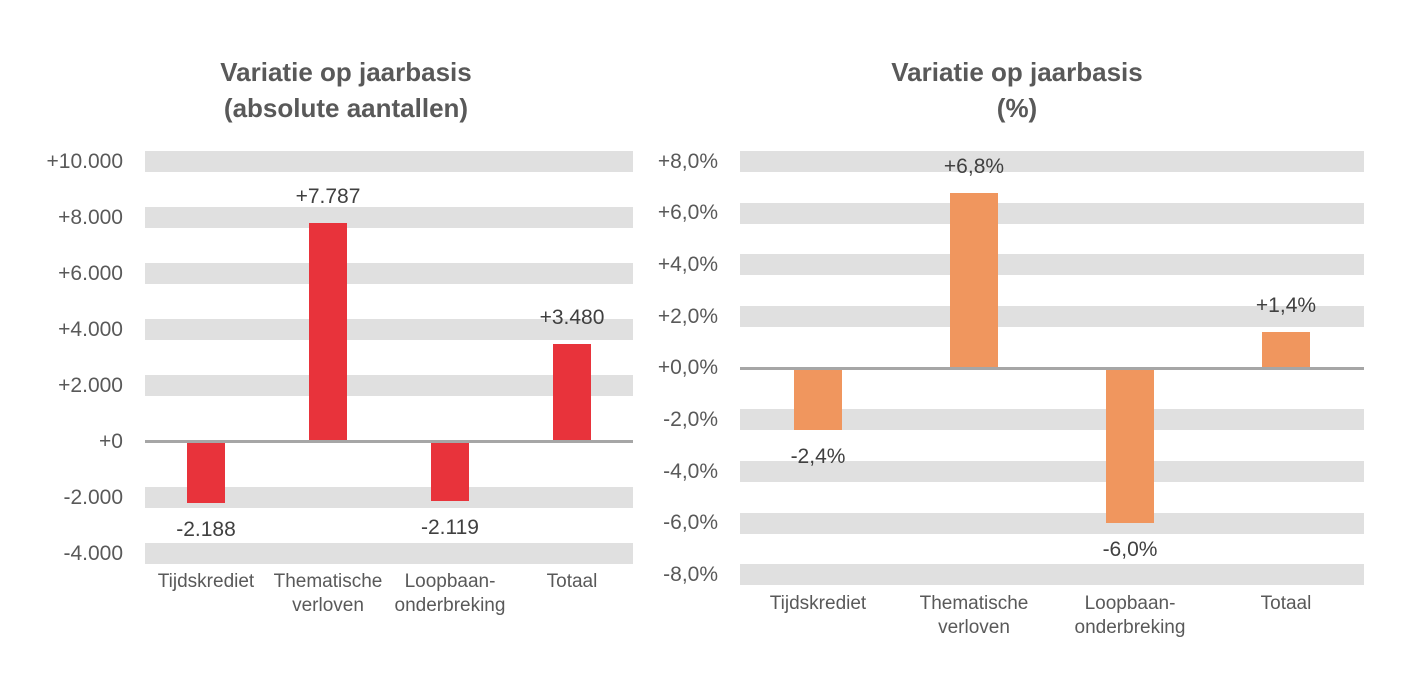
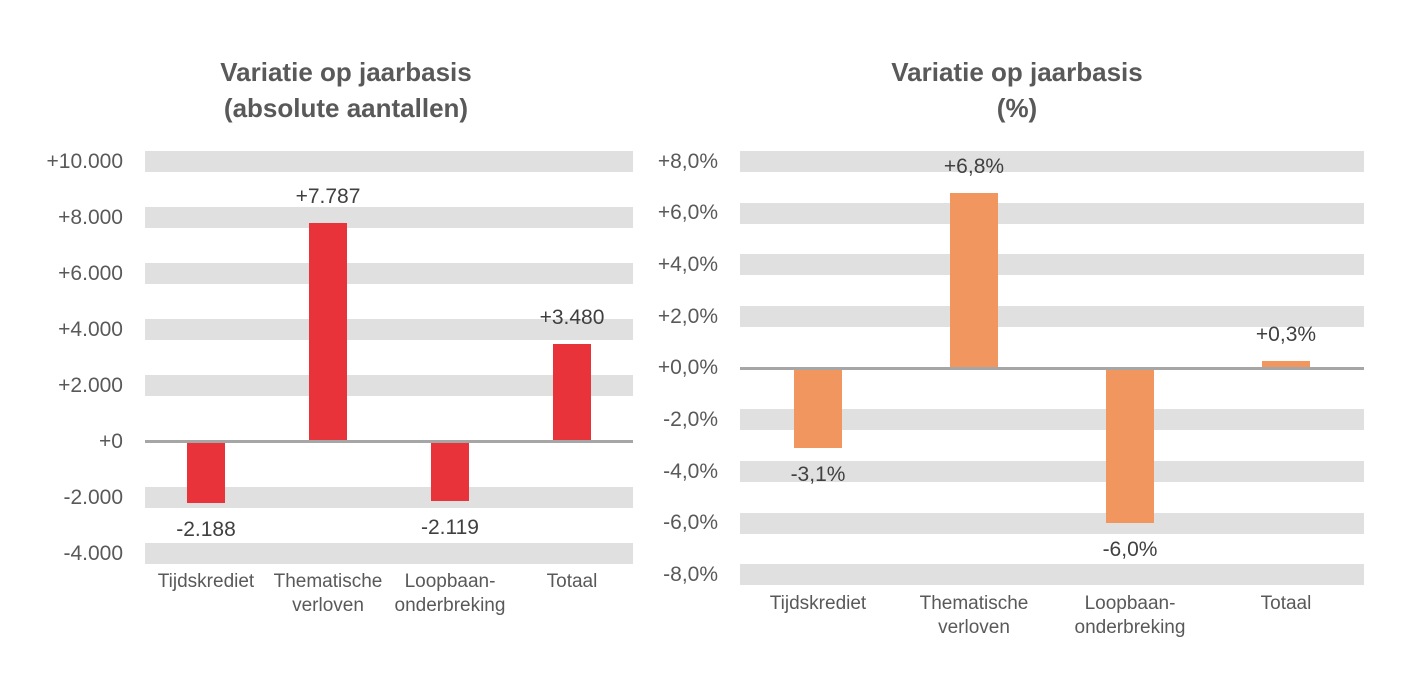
Variatie op jaarbasis (%)/Tijdskrediet: -2,4% -> -3,1%
Variatie op jaarbasis (%)/Totaal: +1,4% -> +0,3%
